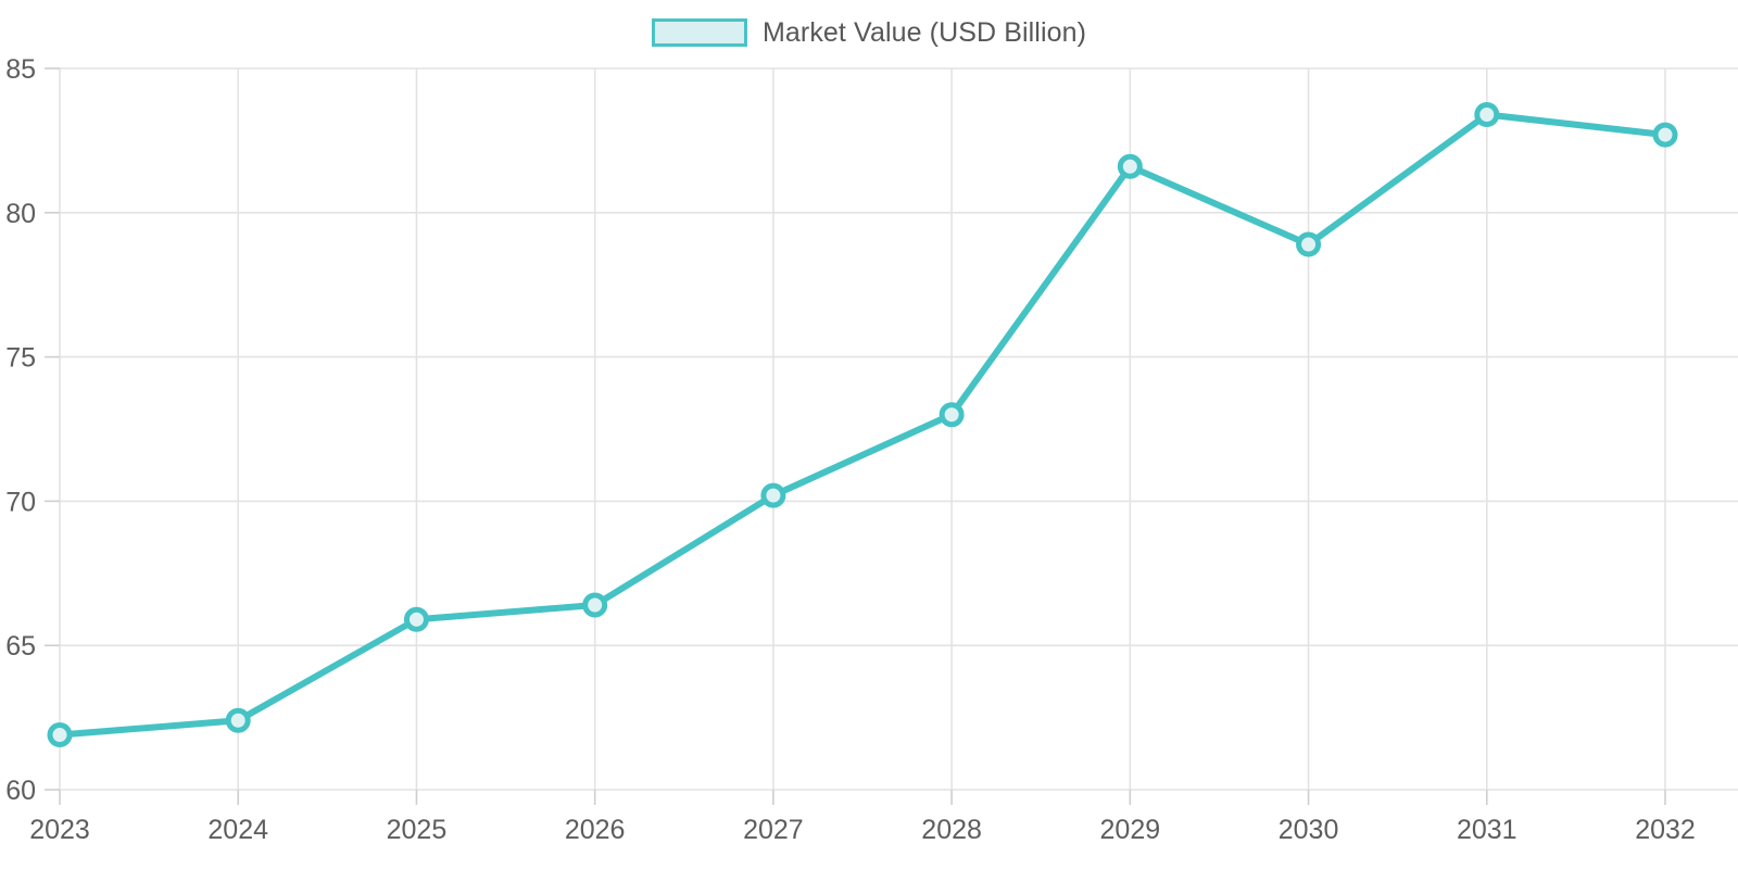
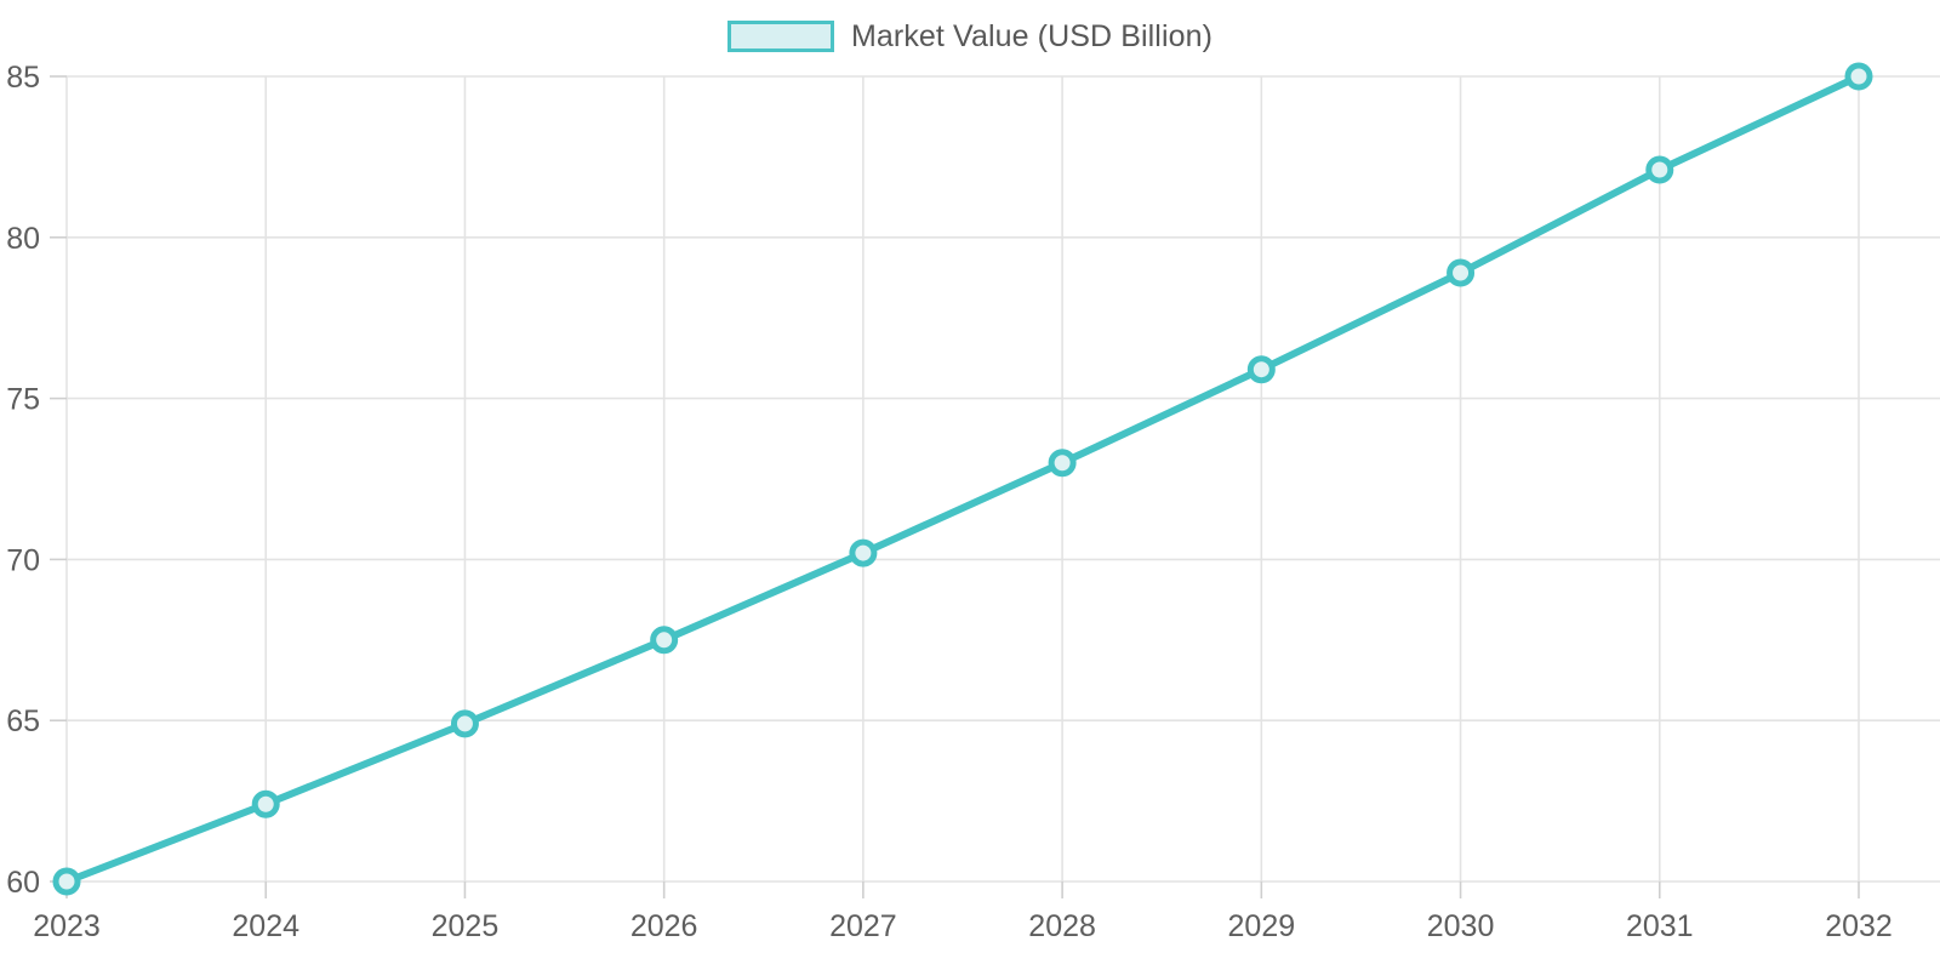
2023: 61.9 -> 60.0
2025: 65.9 -> 64.9
2026: 66.4 -> 67.5
2029: 81.6 -> 75.9
2031: 83.4 -> 82.1
2032: 82.7 -> 85.0
